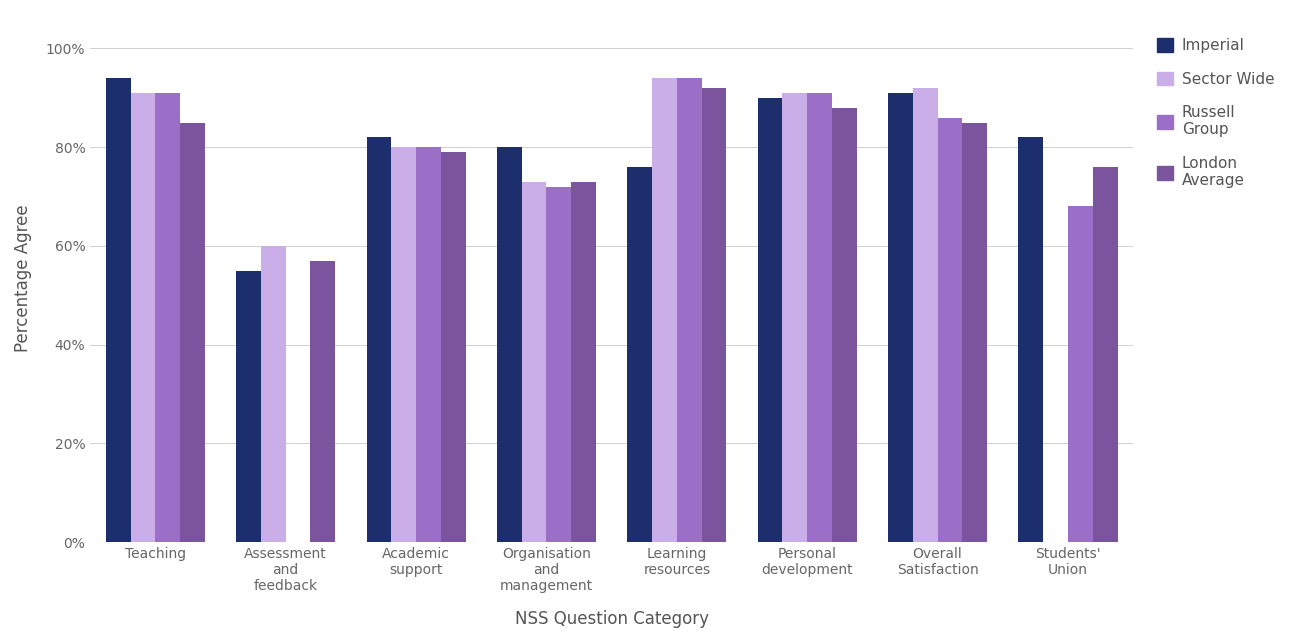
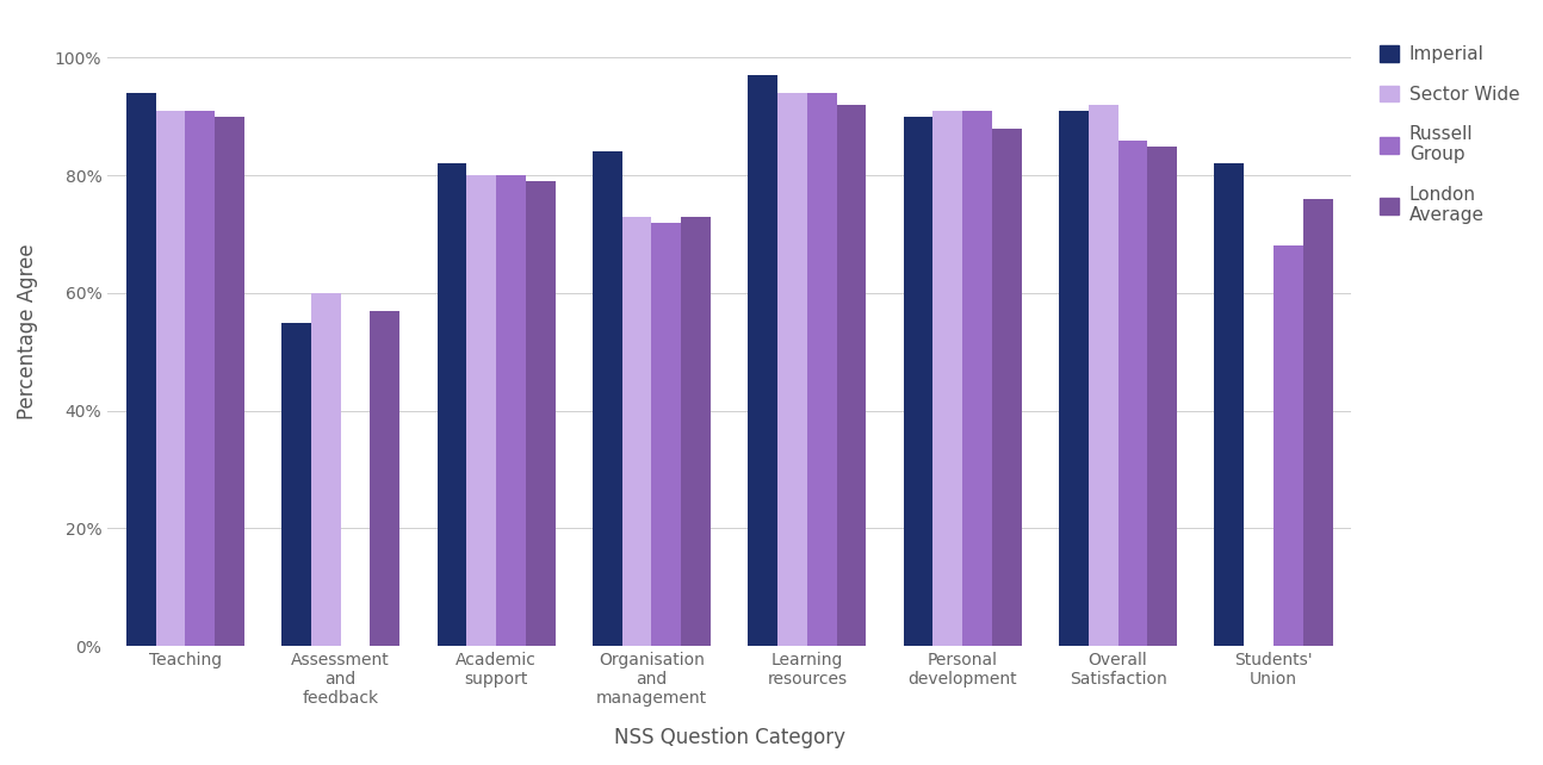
London Average/Teaching: 85% -> 90%
Imperial/Organisation and management: 80% -> 84%
Imperial/Learning resources: 76% -> 97%
